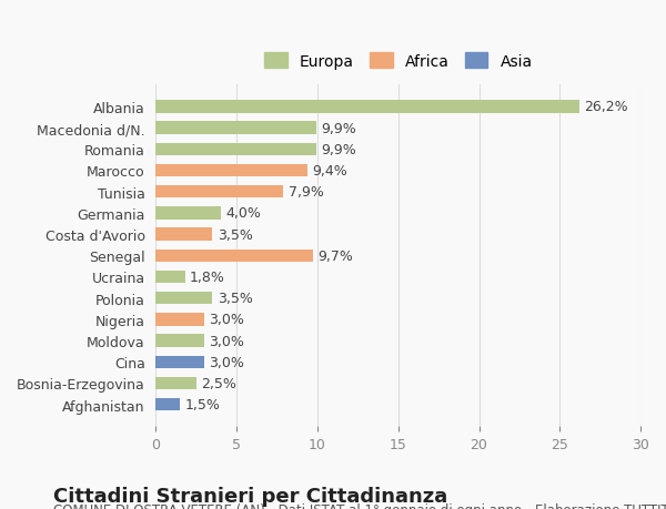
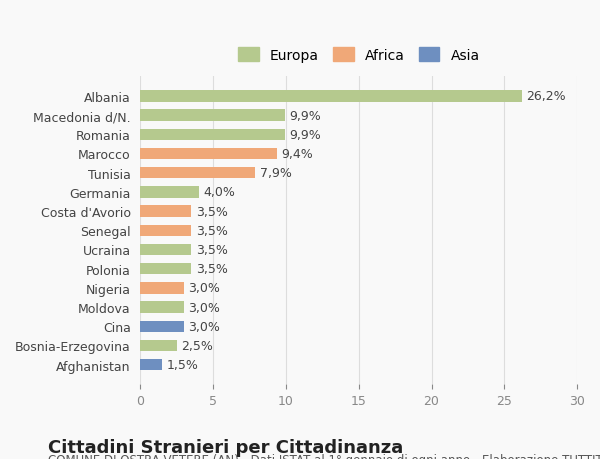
Senegal: 9,7% -> 3,5%
Ucraina: 1,8% -> 3,5%
